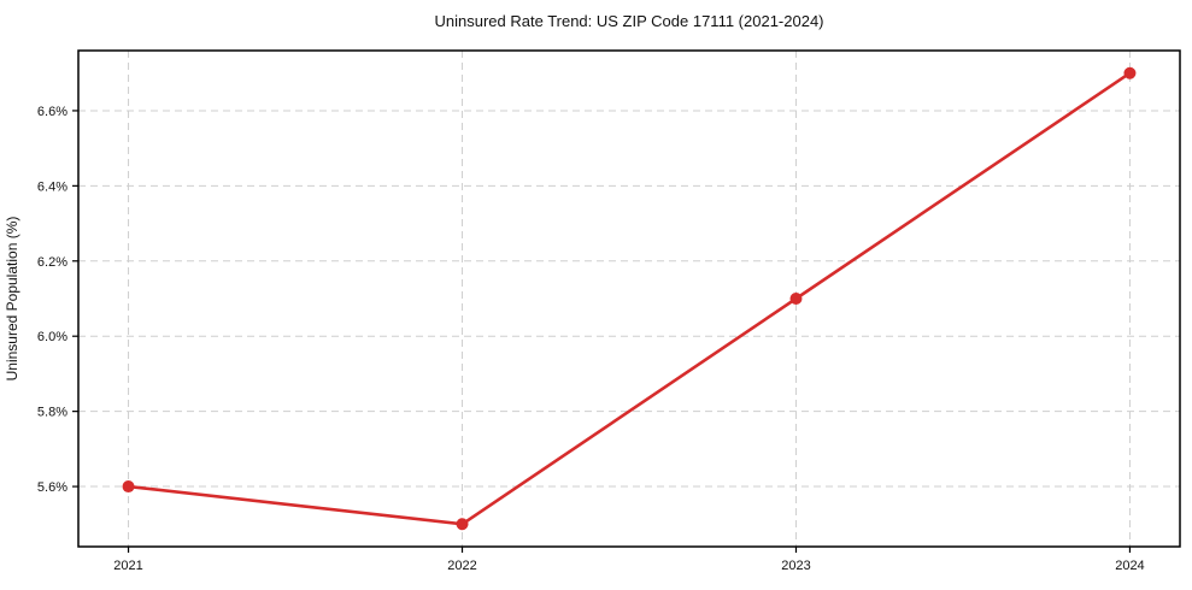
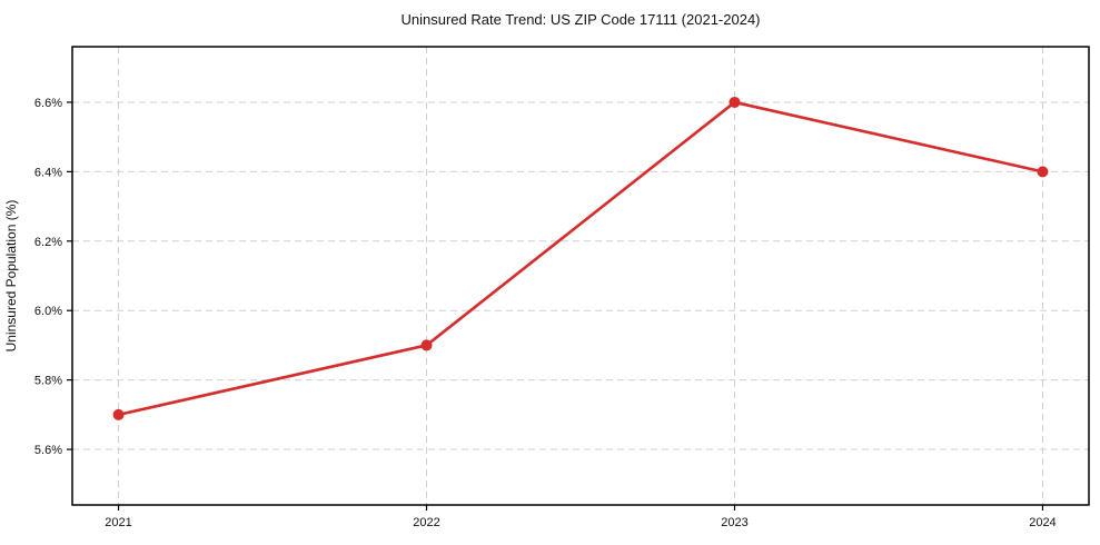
2021: 5.6% -> 5.7%
2022: 5.5% -> 5.9%
2023: 6.1% -> 6.6%
2024: 6.7% -> 6.4%
